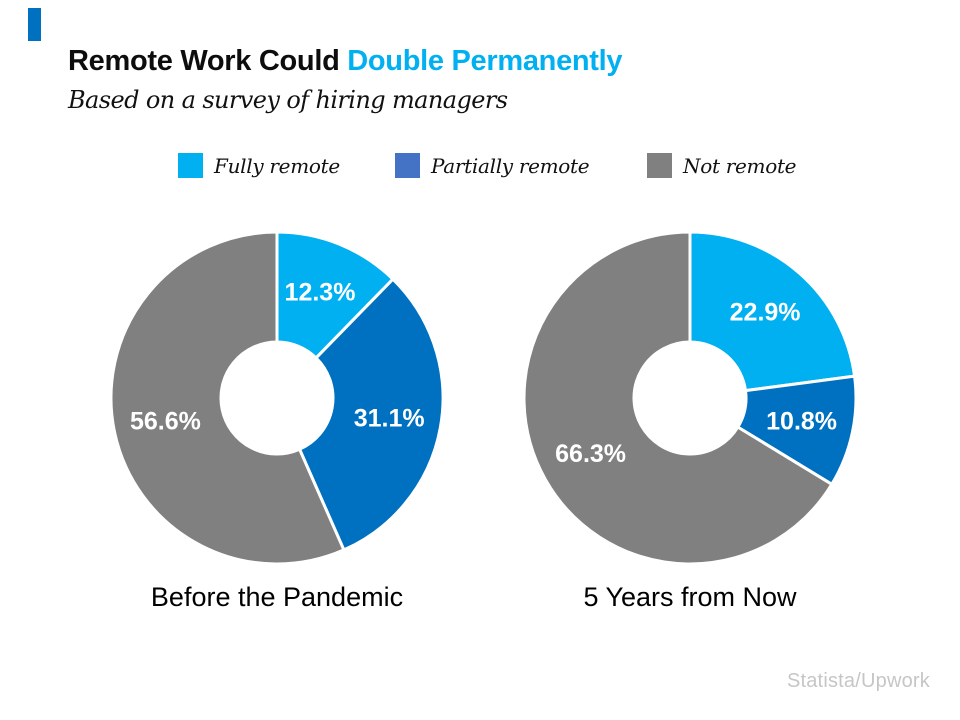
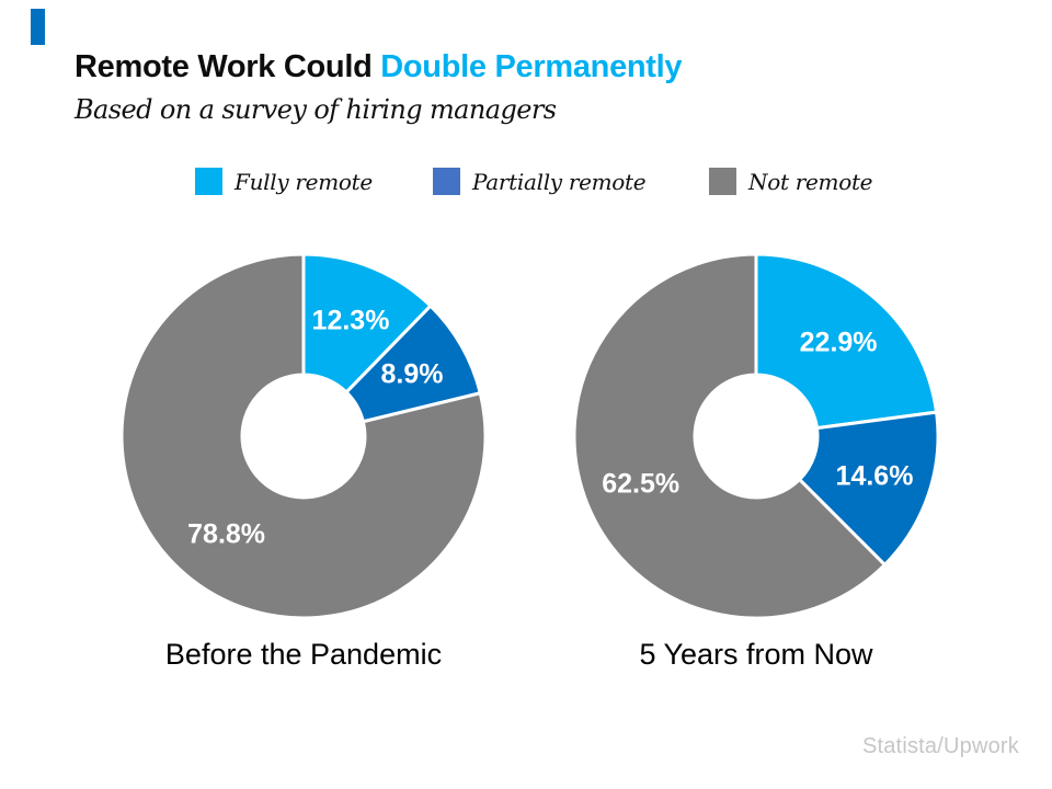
Before the Pandemic/Partially remote: 31.1% -> 8.9%
Before the Pandemic/Not remote: 56.6% -> 78.8%
5 Years from Now/Partially remote: 10.8% -> 14.6%
5 Years from Now/Not remote: 66.3% -> 62.5%
